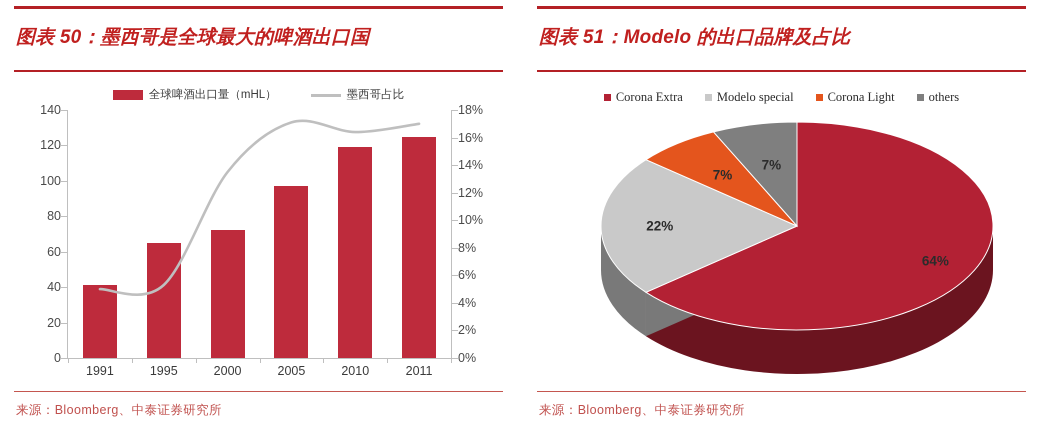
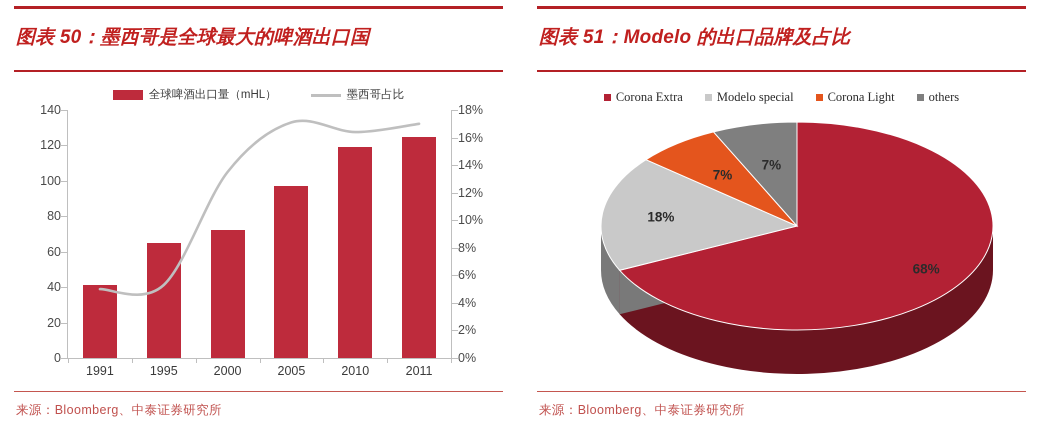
图表 51：Modelo 的出口品牌及占比/Corona Extra: 64% -> 68%
图表 51：Modelo 的出口品牌及占比/Modelo special: 22% -> 18%
